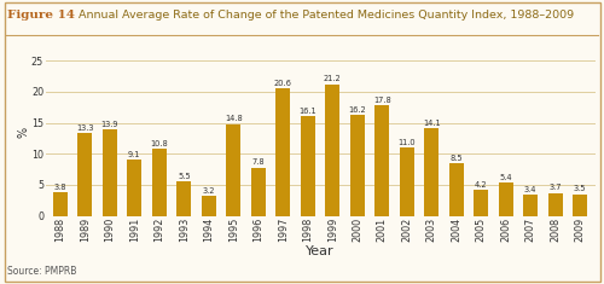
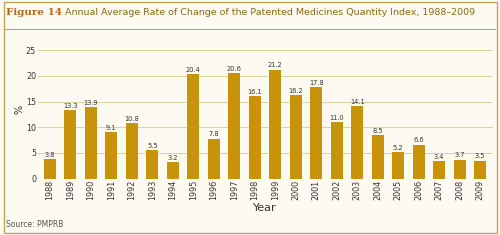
1995: 14.8 -> 20.4
2005: 4.2 -> 5.2
2006: 5.4 -> 6.6
